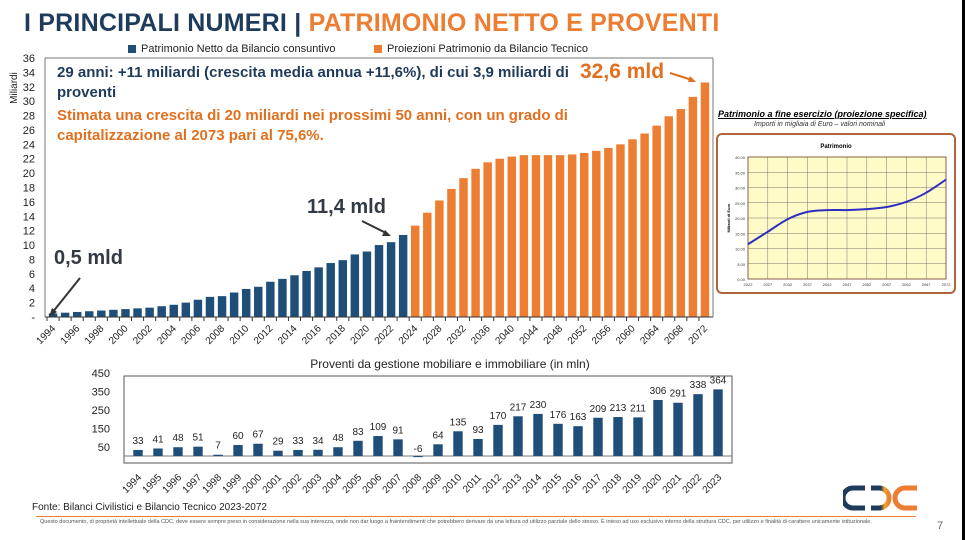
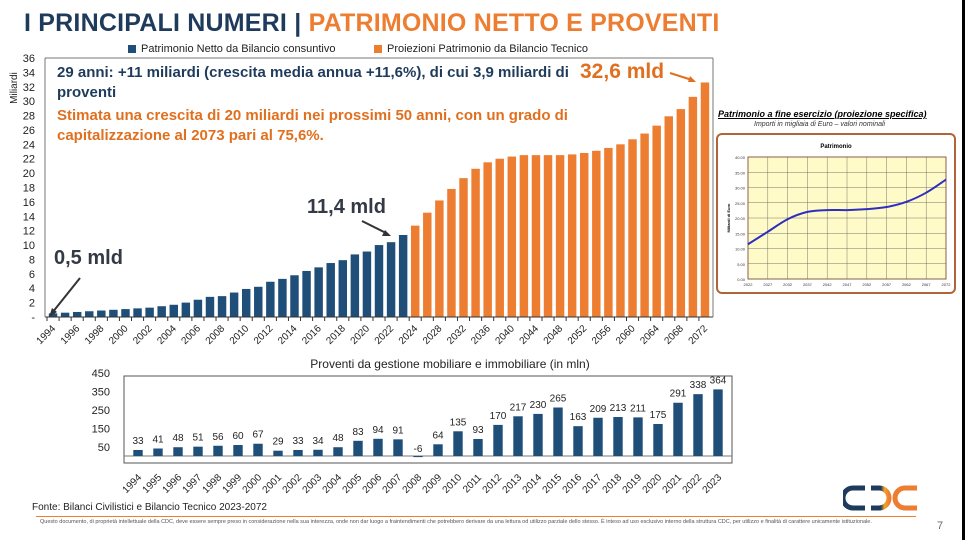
Proventi da gestione mobiliare e immobiliare (in mln)/1998: 7 -> 56
Proventi da gestione mobiliare e immobiliare (in mln)/2006: 109 -> 94
Proventi da gestione mobiliare e immobiliare (in mln)/2015: 176 -> 265
Proventi da gestione mobiliare e immobiliare (in mln)/2020: 306 -> 175
